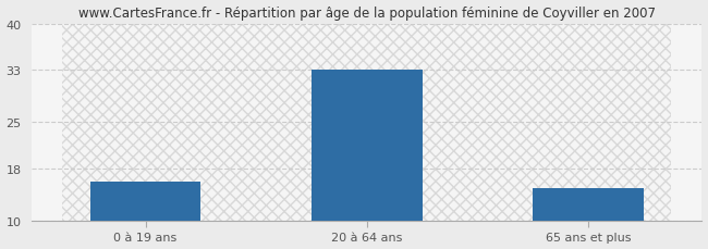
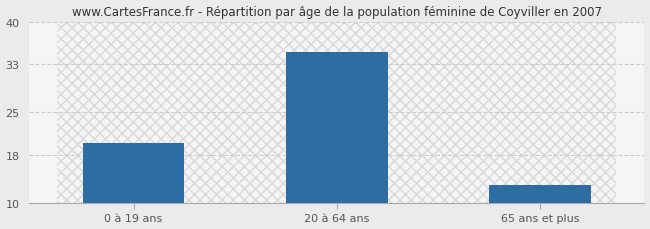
0 à 19 ans: 16 -> 20
20 à 64 ans: 33 -> 35
65 ans et plus: 15 -> 13
